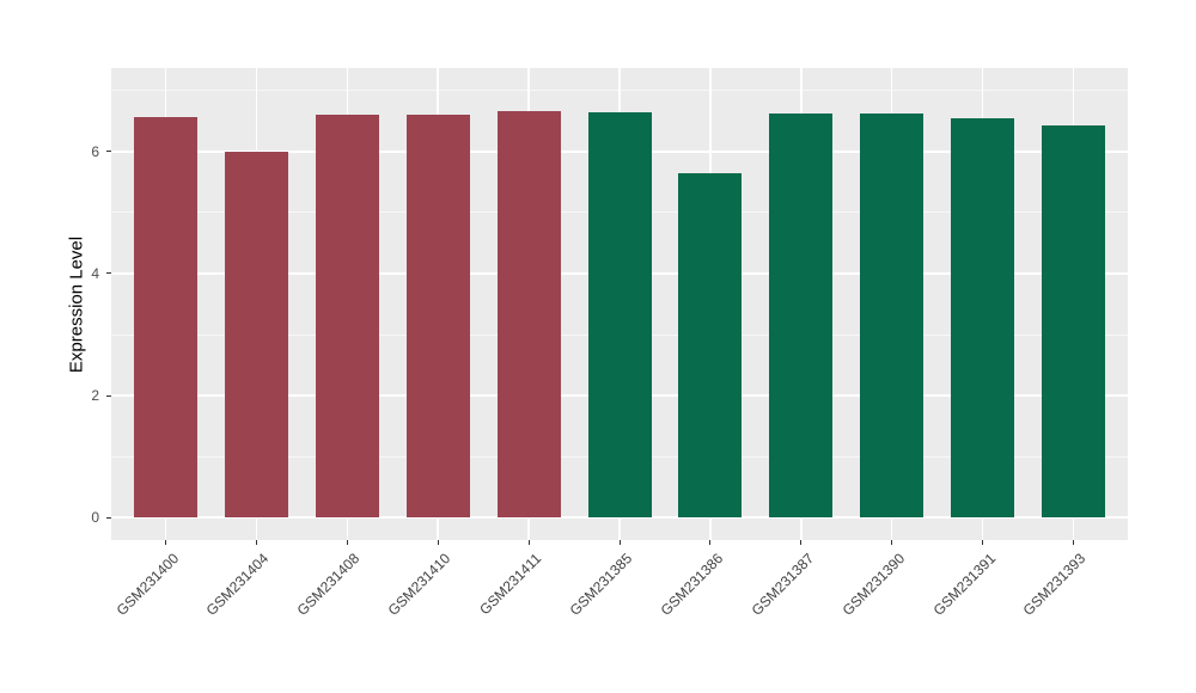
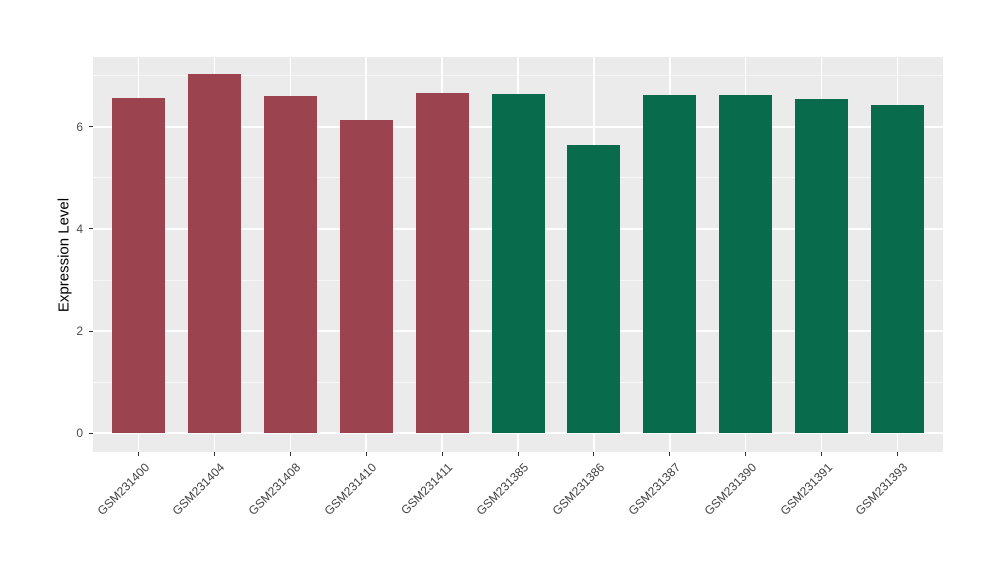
GSM231404: 6.0 -> 7.0
GSM231410: 6.6 -> 6.1
